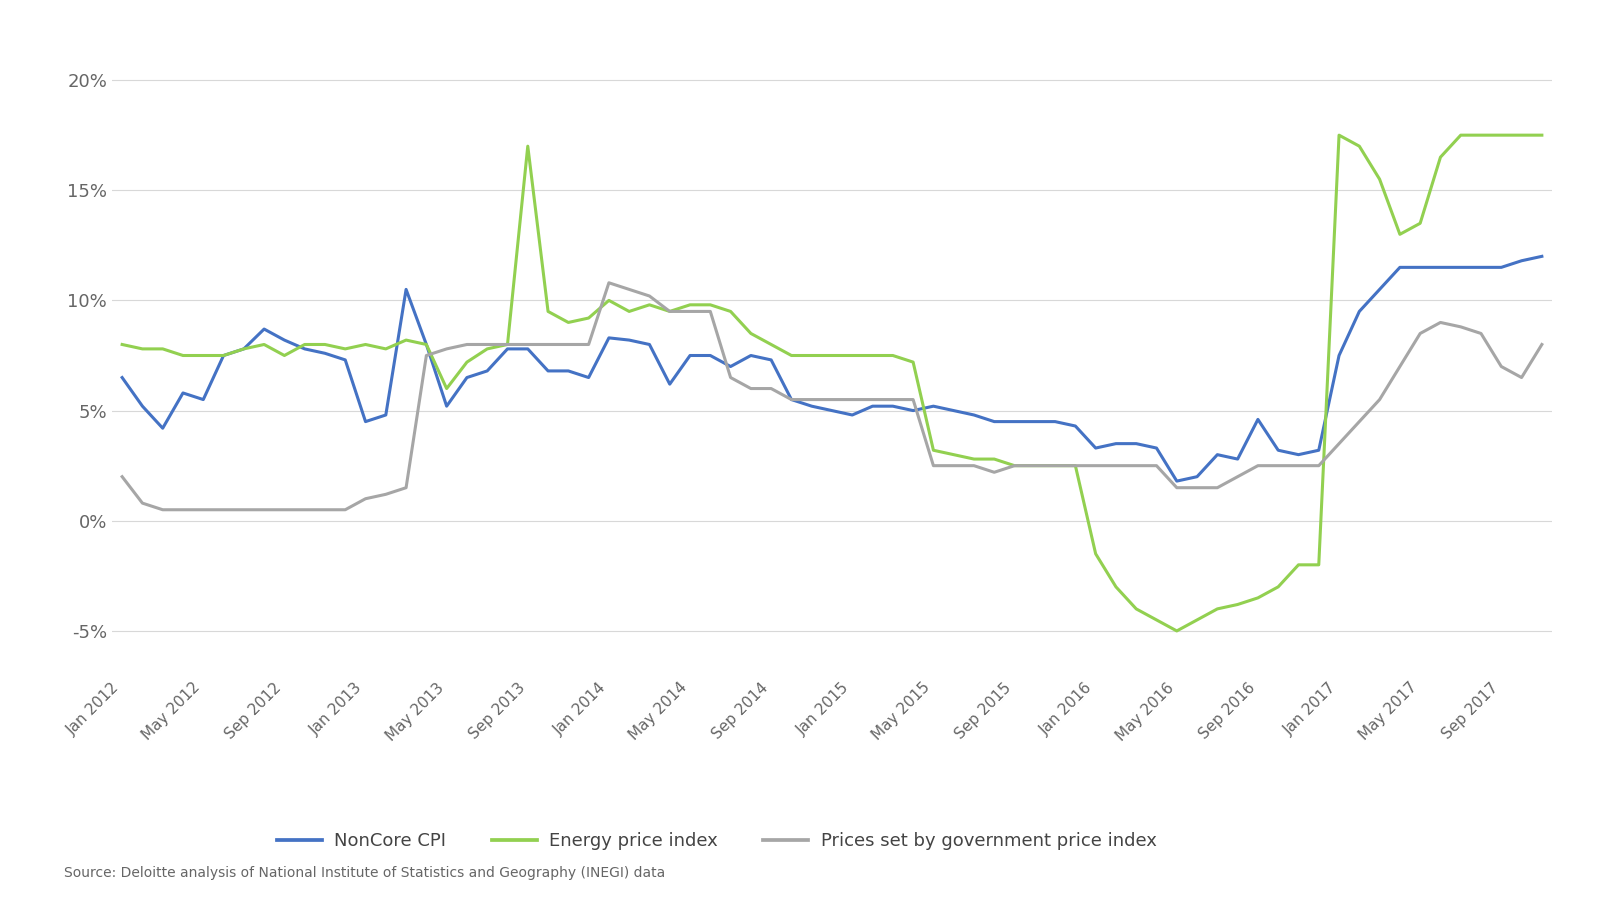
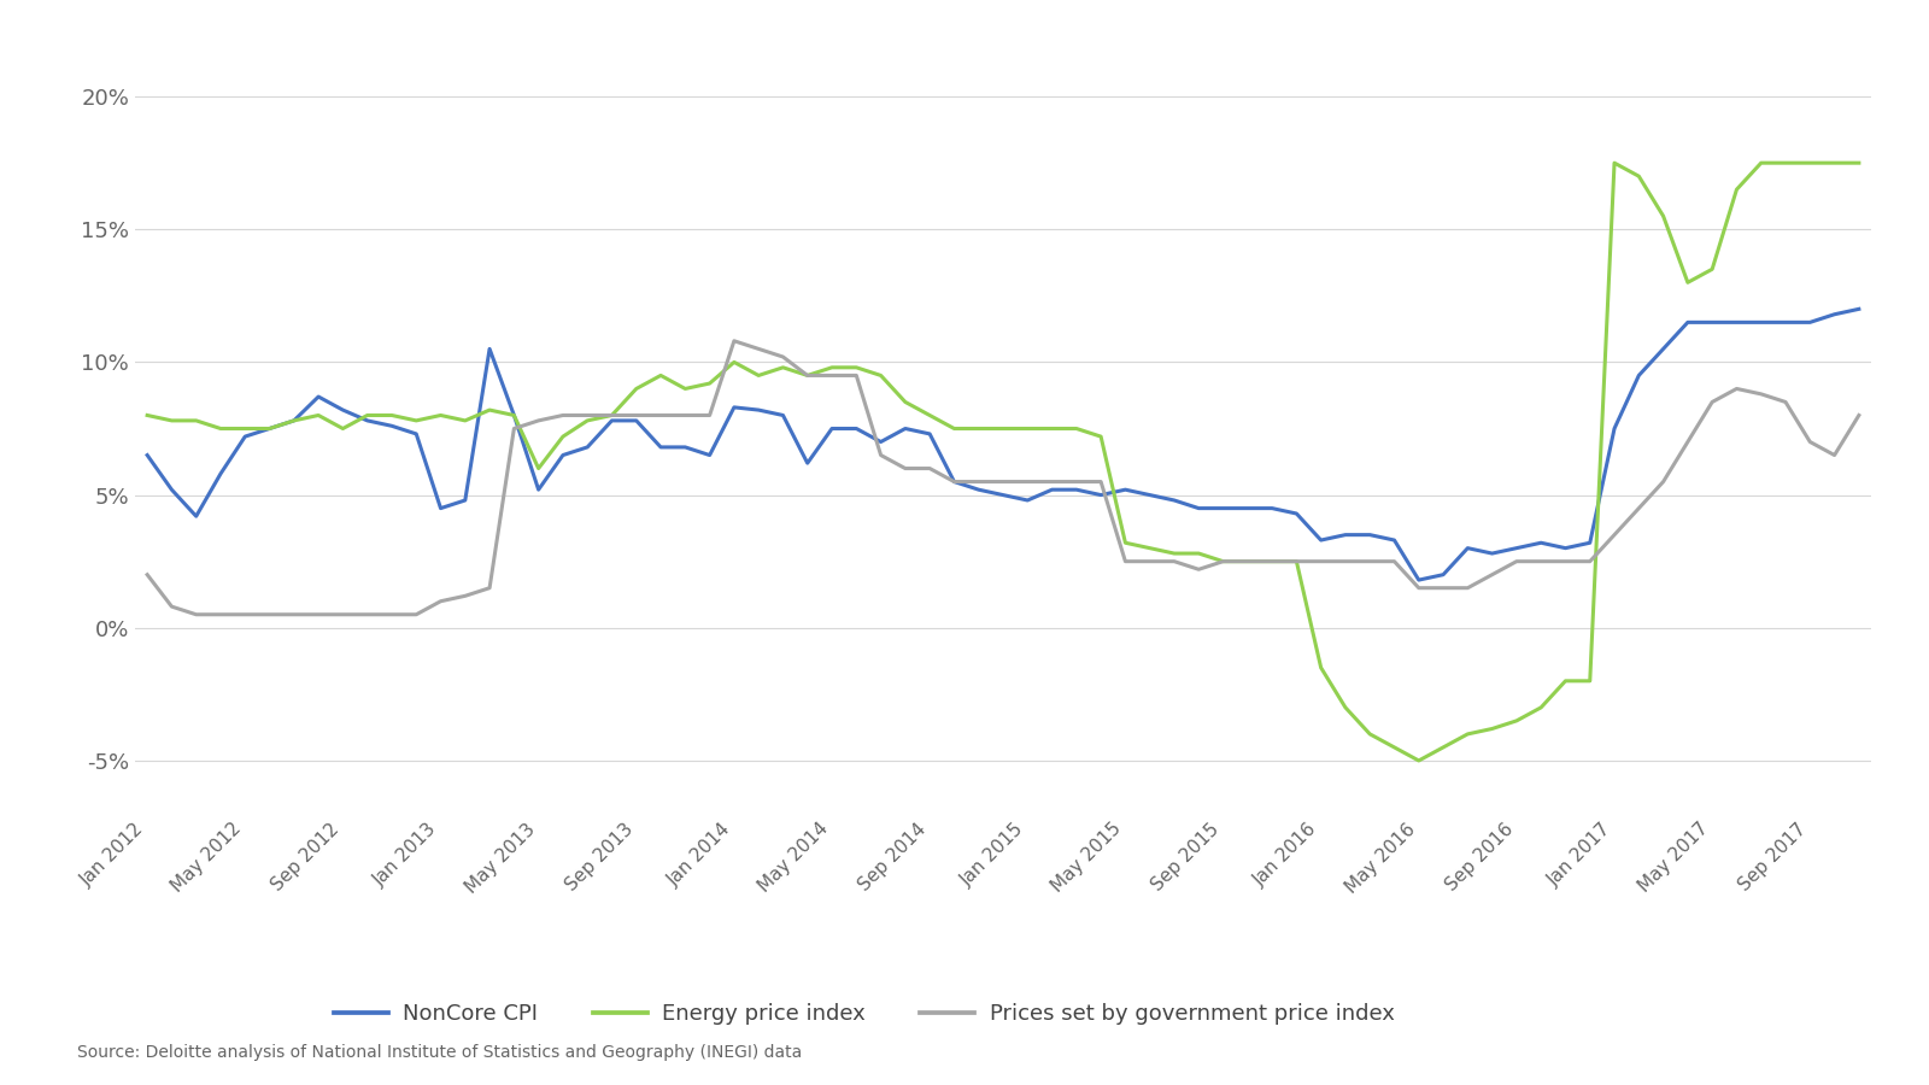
NonCore CPI/May 2012: 5.5% -> 7.2%
Energy price index/Sep 2013: 17.0% -> 9.0%
NonCore CPI/Sep 2016: 4.6% -> 3.0%
